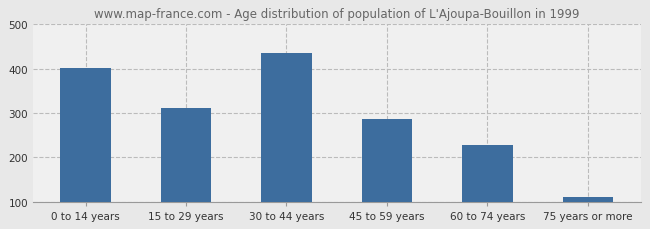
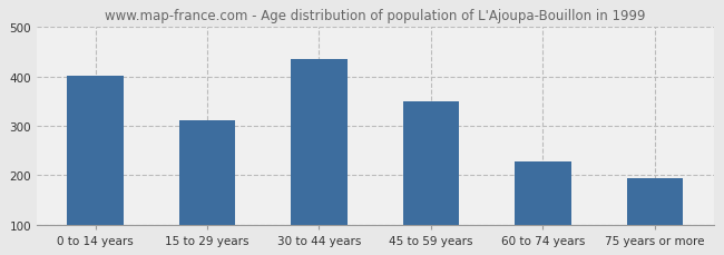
45 to 59 years: 286 -> 350
75 years or more: 110 -> 195
